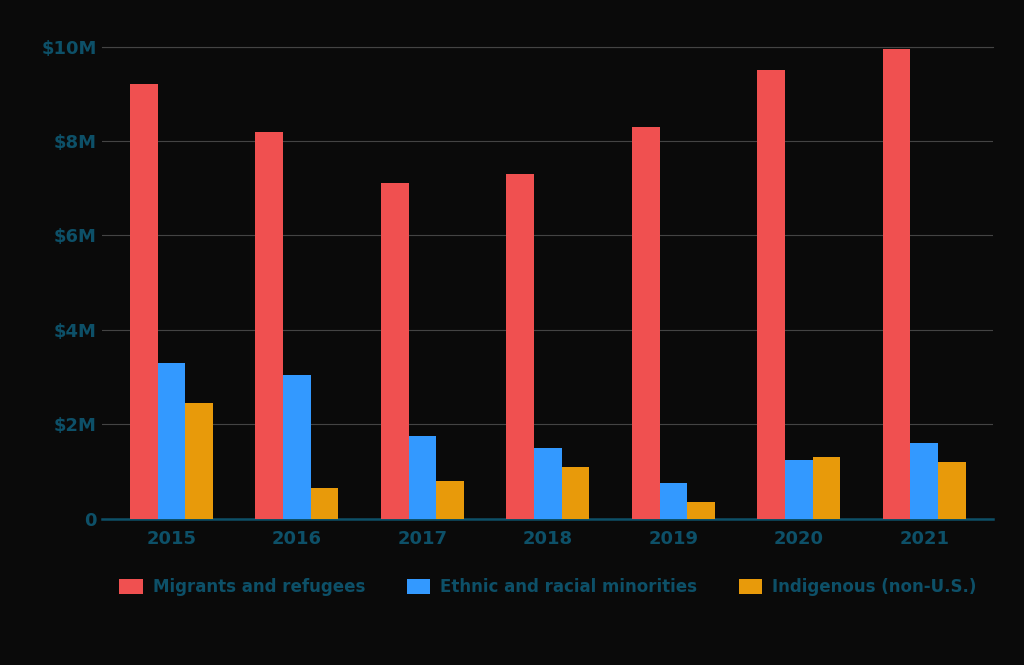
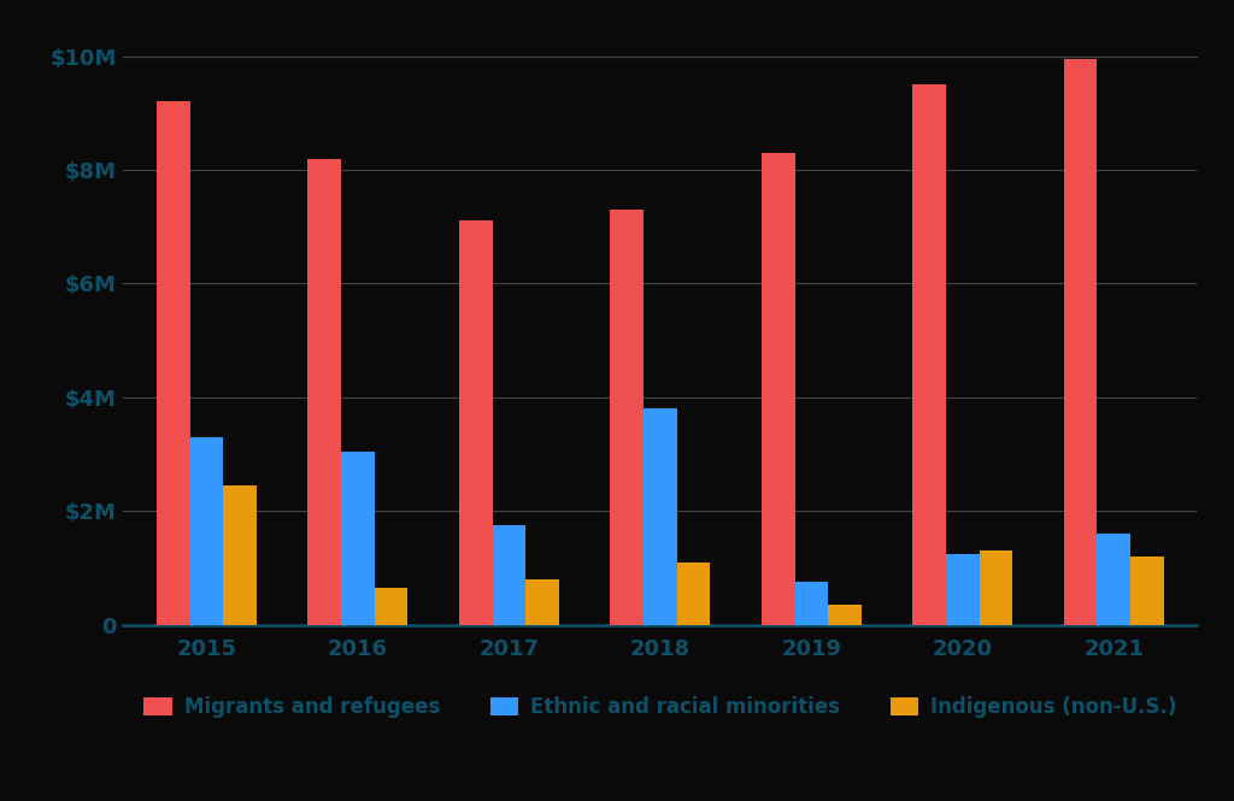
Ethnic and racial minorities/2018: $1.50M -> $3.80M
